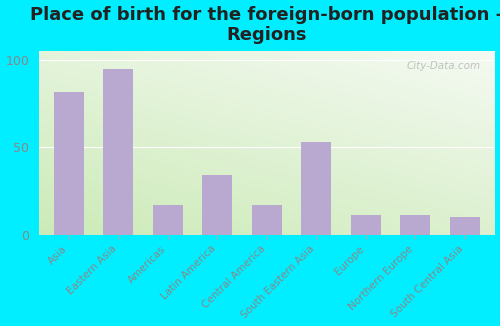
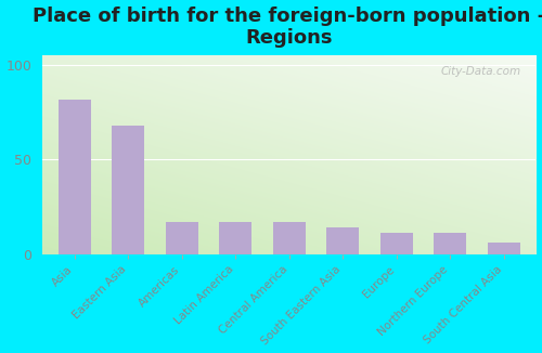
Eastern Asia: 95 -> 68
Latin America: 34 -> 17
South Eastern Asia: 53 -> 14
South Central Asia: 10 -> 6
